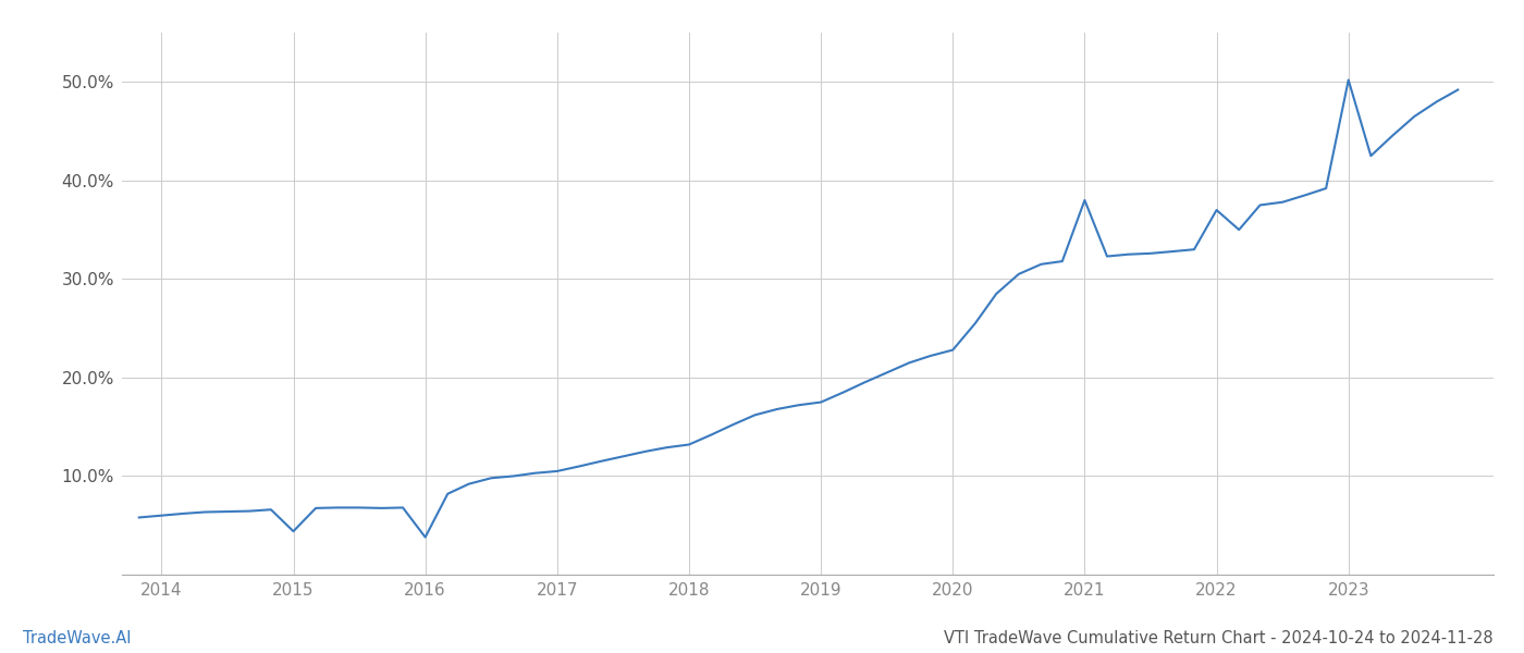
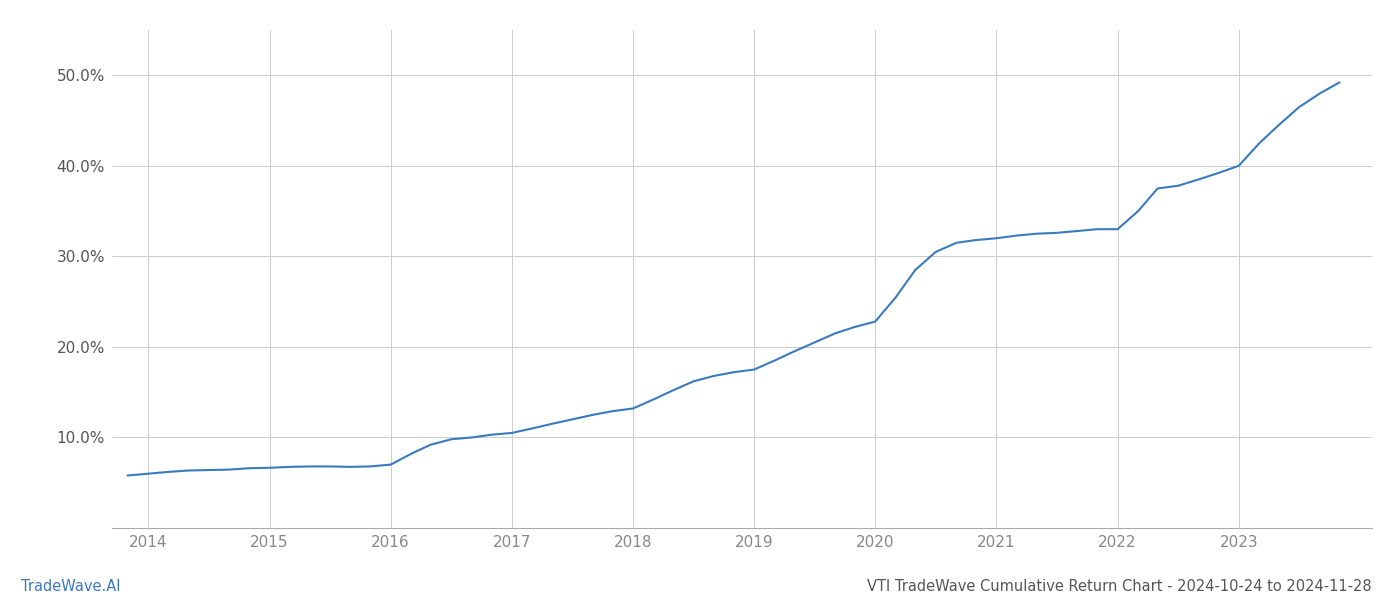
2015: 4.4% -> 6.7%
2016: 3.8% -> 7.0%
2021: 38.0% -> 32.0%
2022: 37.0% -> 33.0%
2023: 50.2% -> 40.0%
